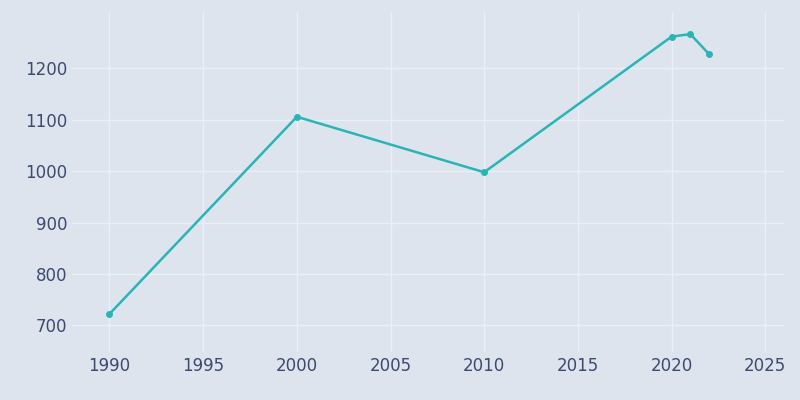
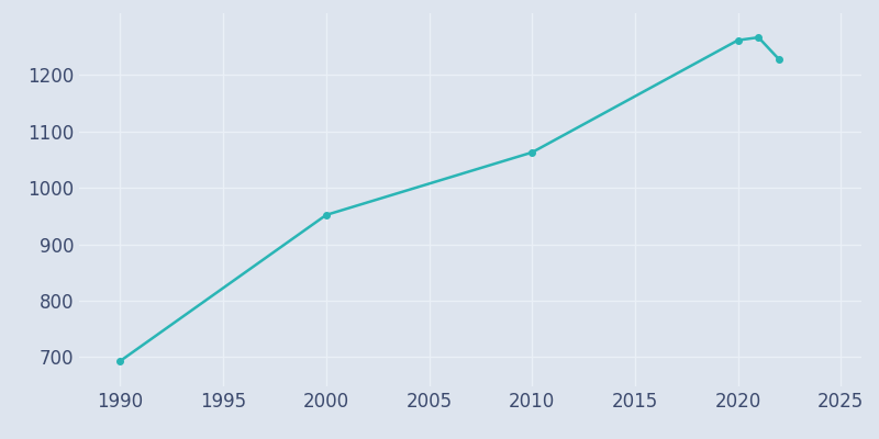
1990: 722 -> 693
2000: 1106 -> 952
2010: 998 -> 1063
